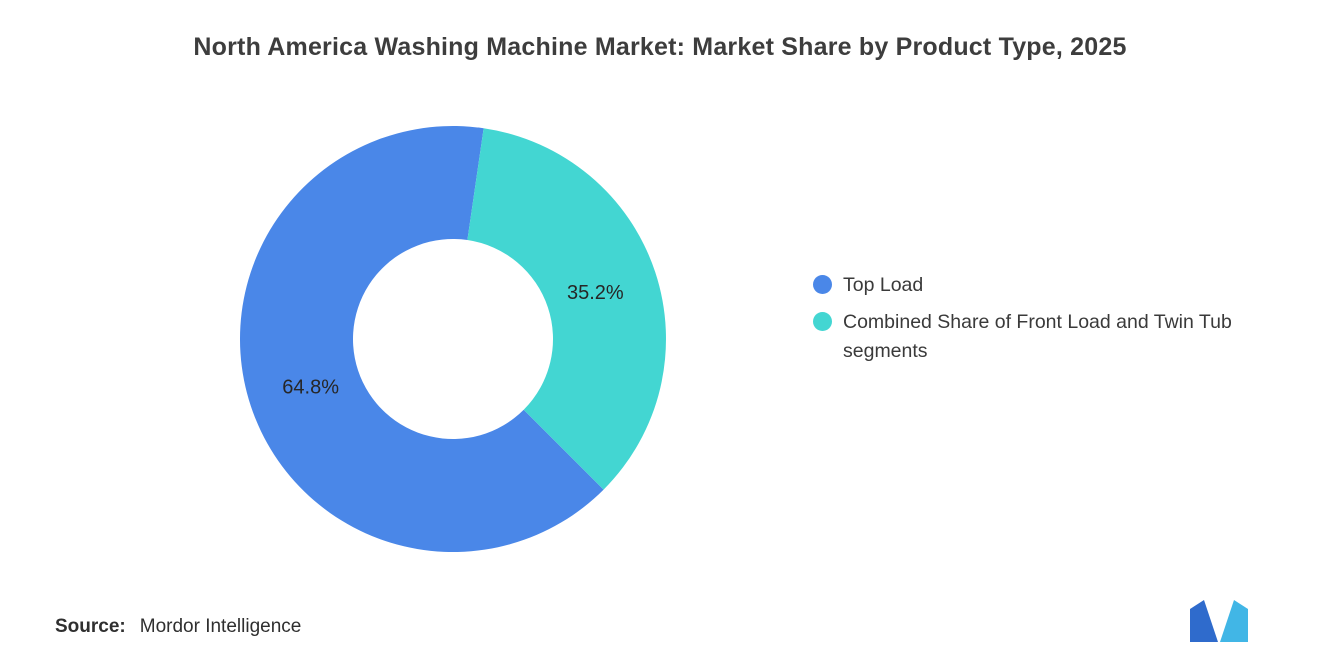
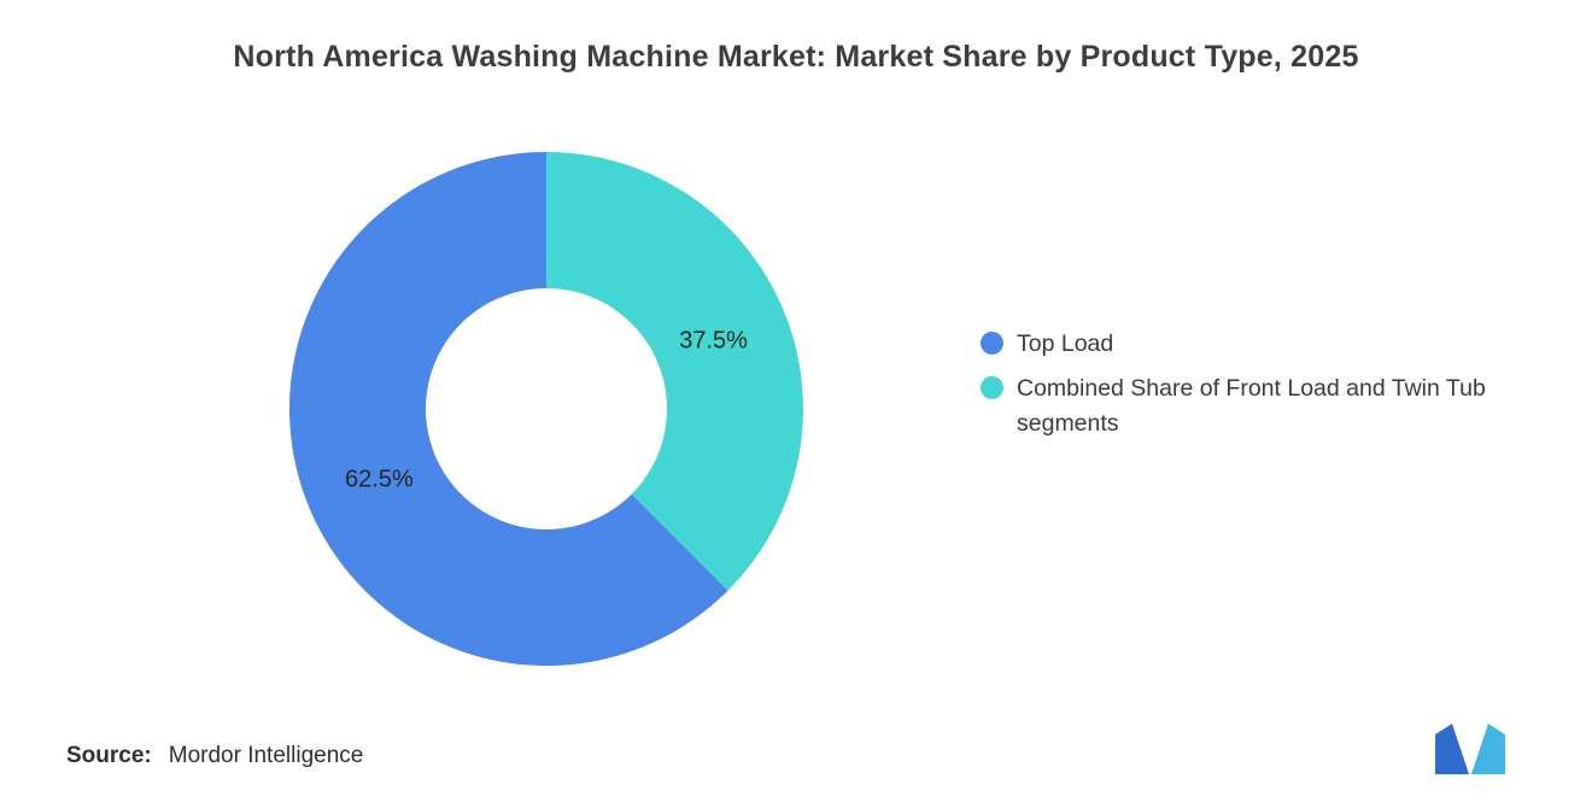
Top Load: 64.8% -> 62.5%
Combined Share of Front Load and Twin Tub segments: 35.2% -> 37.5%
